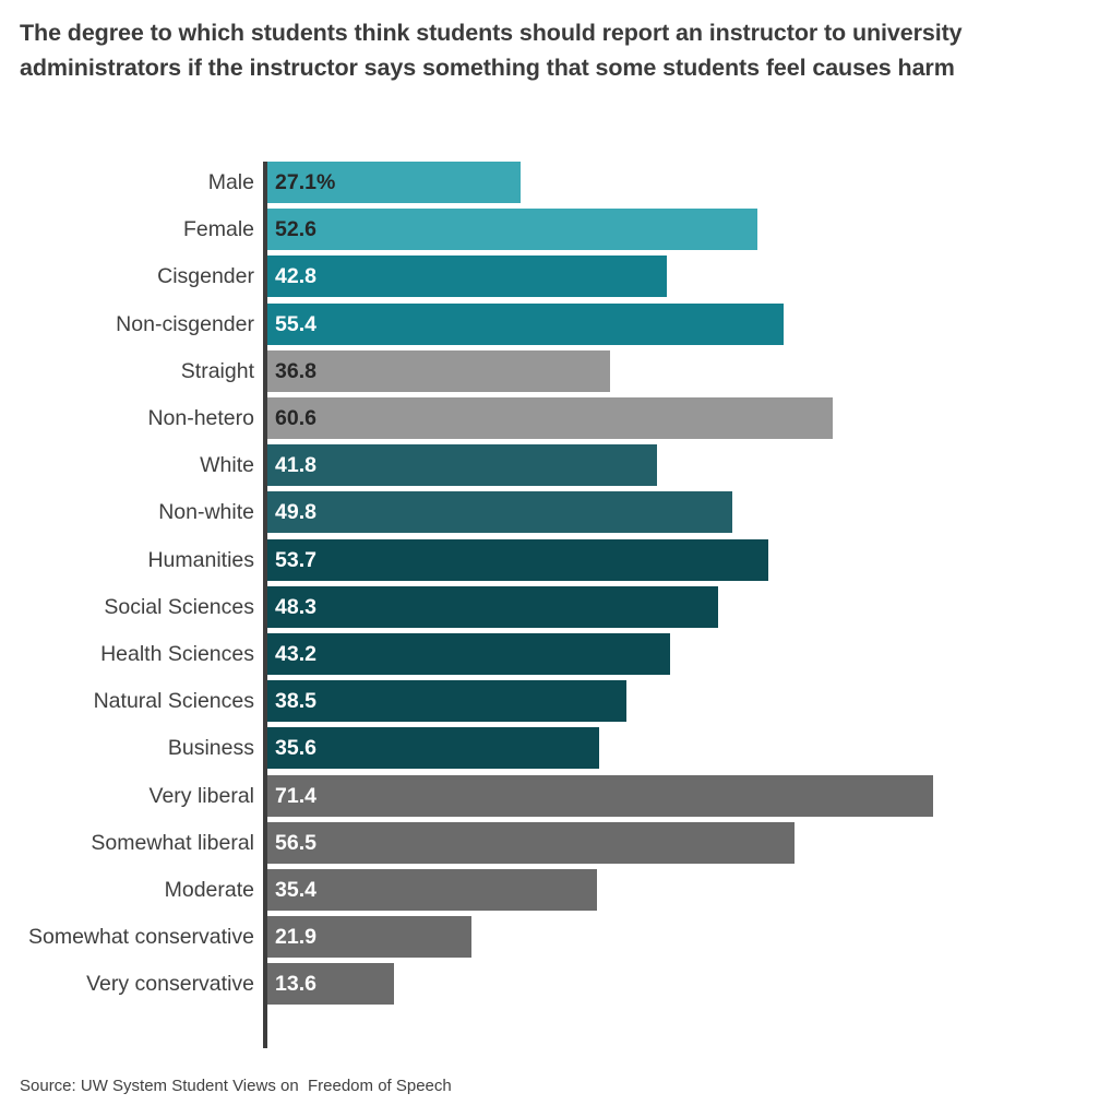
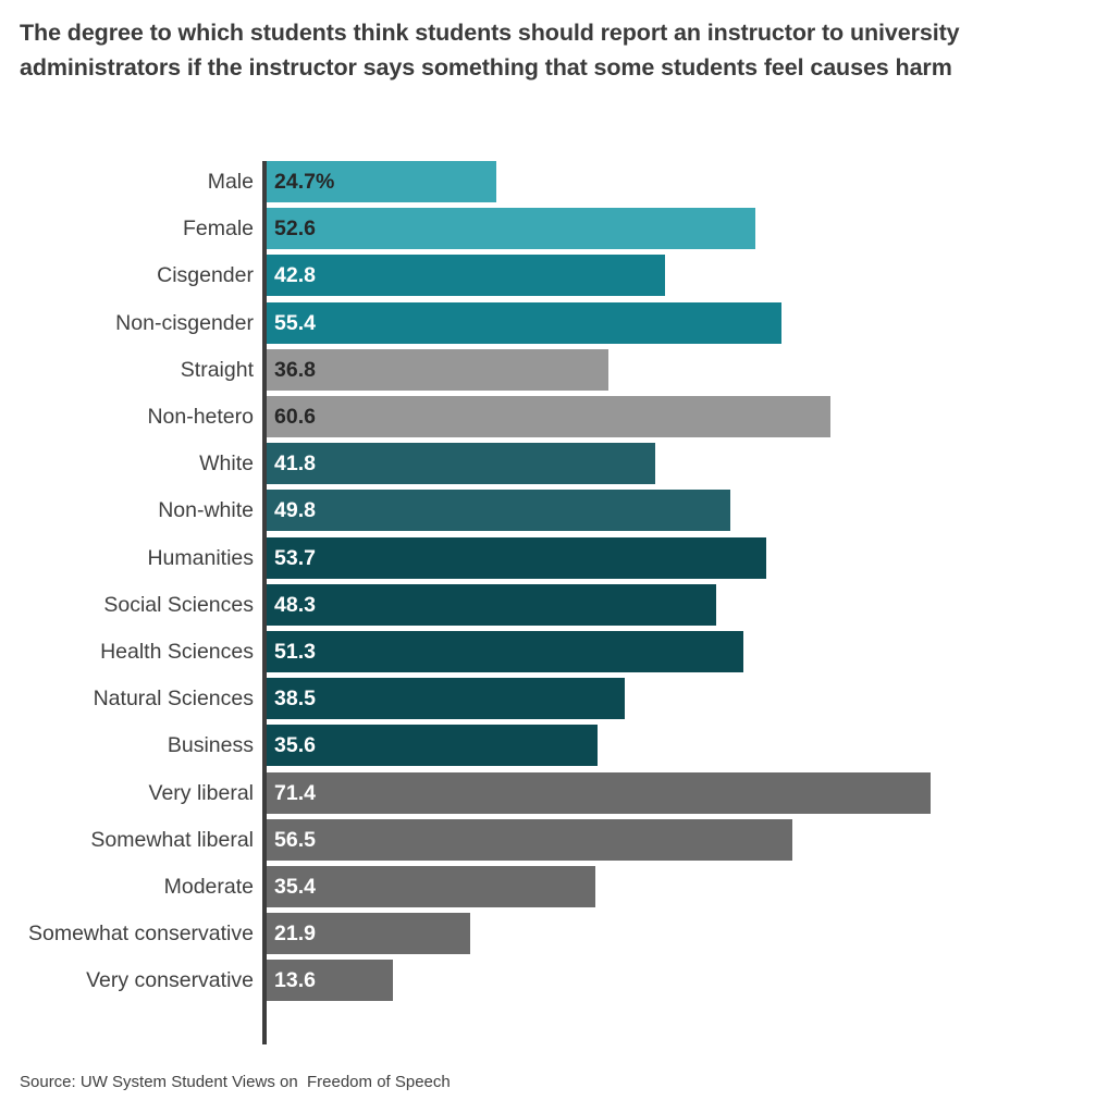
Male: 27.1% -> 24.7%
Health Sciences: 43.2 -> 51.3
